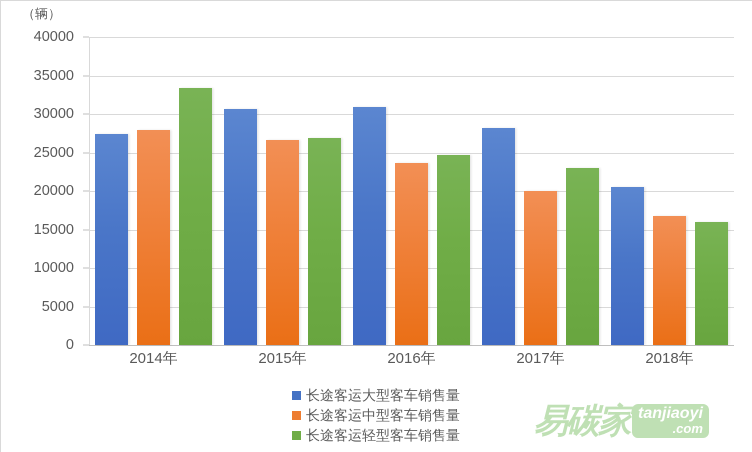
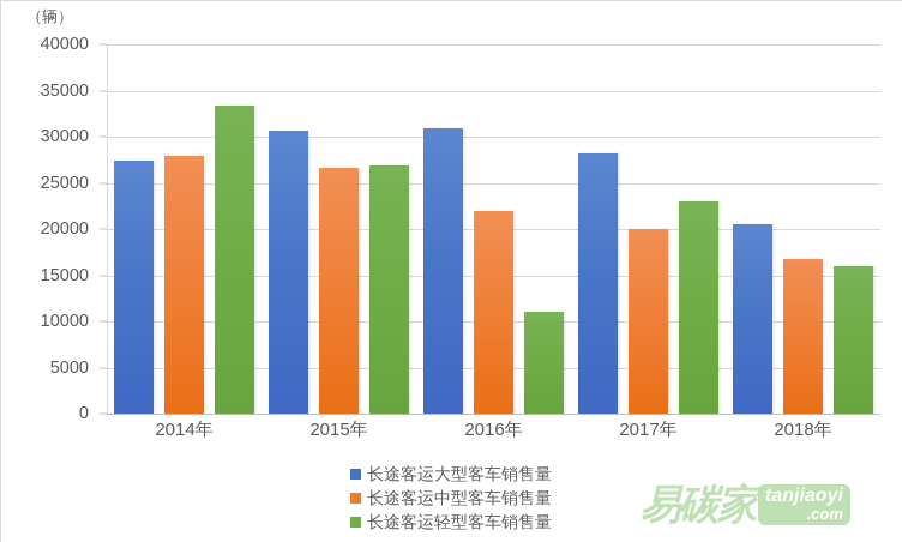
长途客运中型客车销售量/2016年: 24000 -> 22000
长途客运轻型客车销售量/2016年: 25000 -> 11000
